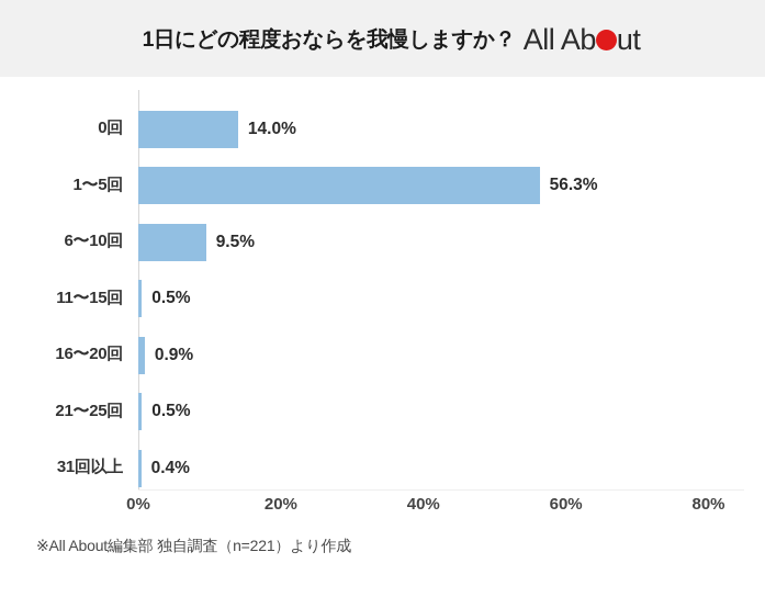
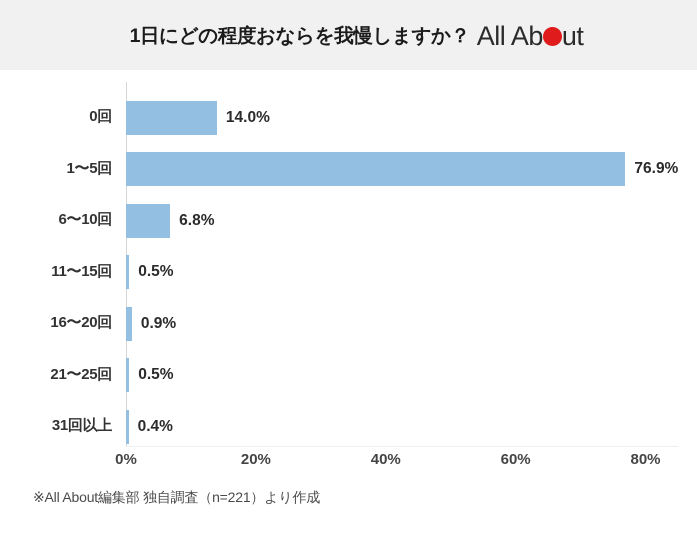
1〜5回: 56.3% -> 76.9%
6〜10回: 9.5% -> 6.8%
